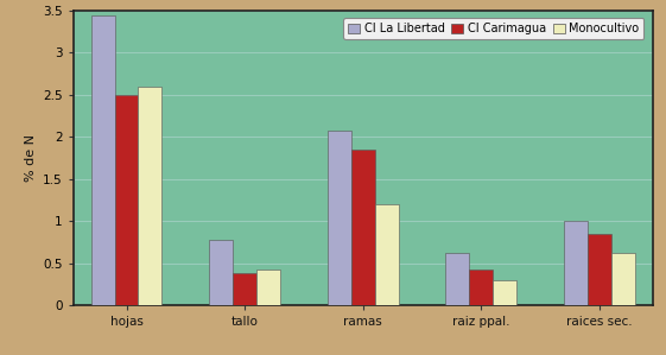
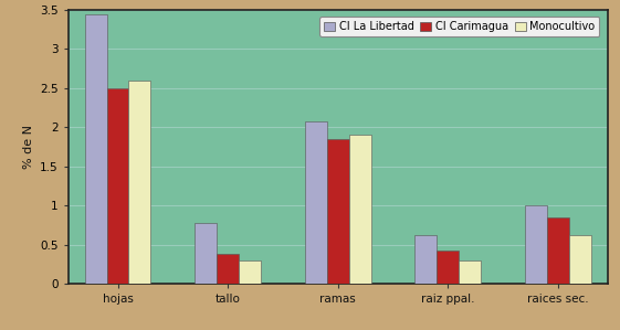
Monocultivo/tallo: 0.42 -> 0.30
Monocultivo/ramas: 1.20 -> 1.90
